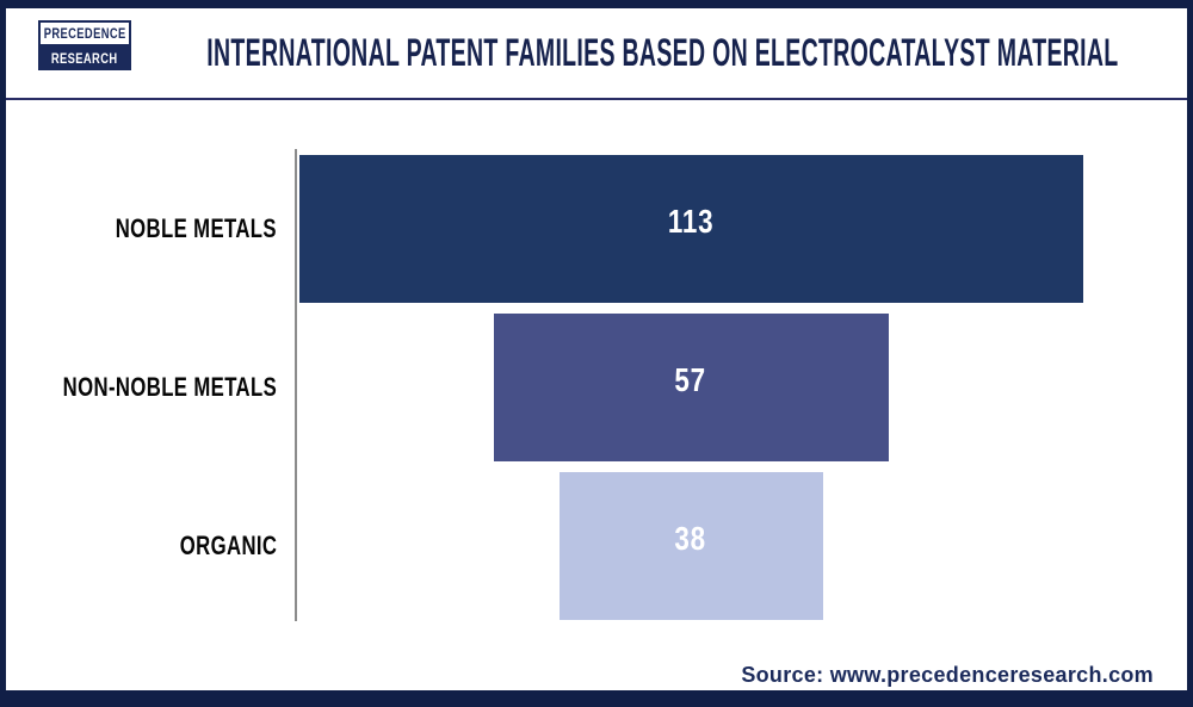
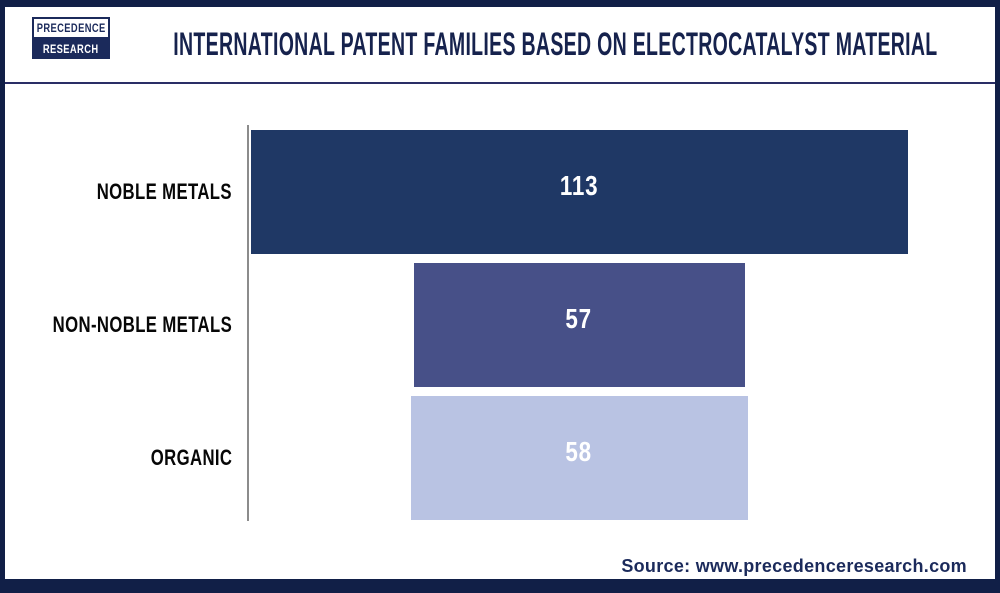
ORGANIC: 38 -> 58
